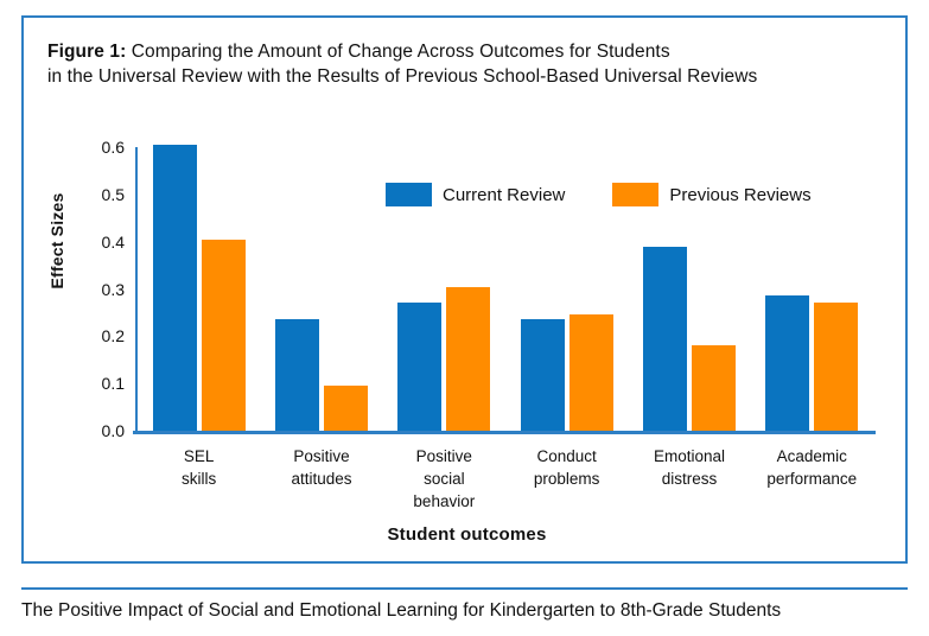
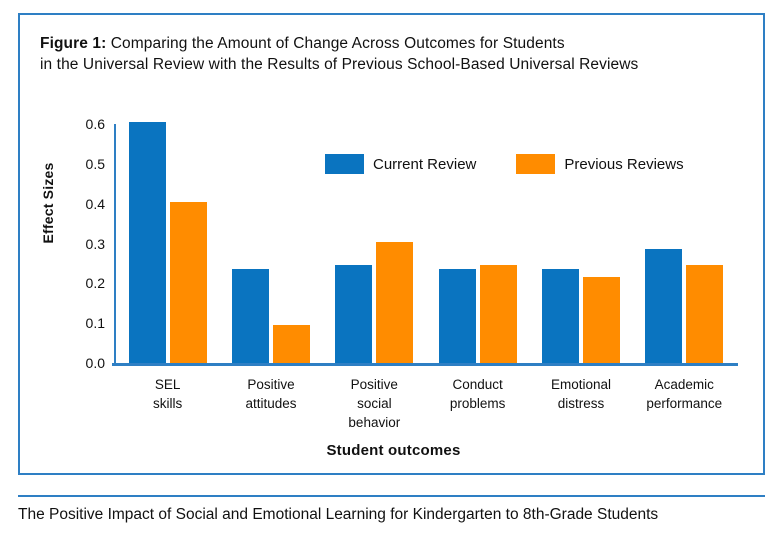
Current Review/Positive social behavior: 0.27 -> 0.24
Current Review/Emotional distress: 0.39 -> 0.23
Previous Reviews/Emotional distress: 0.18 -> 0.21
Previous Reviews/Academic performance: 0.27 -> 0.24
